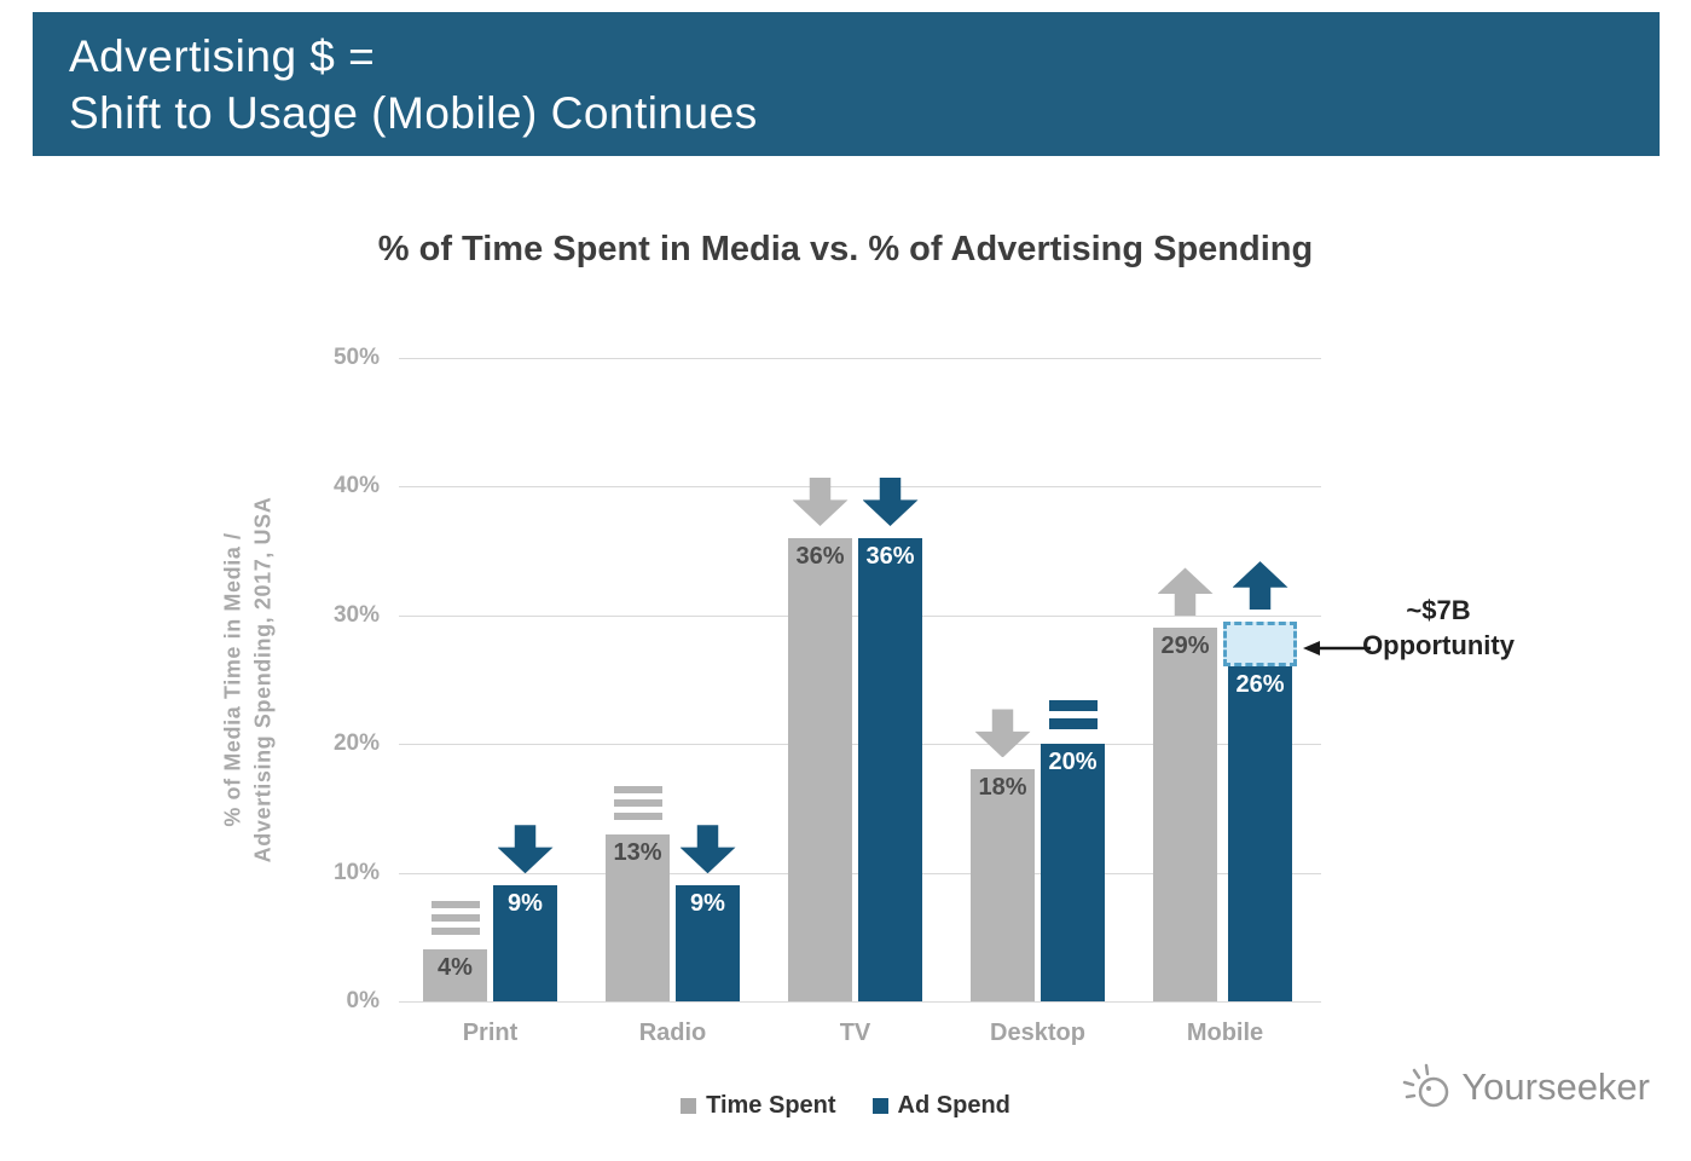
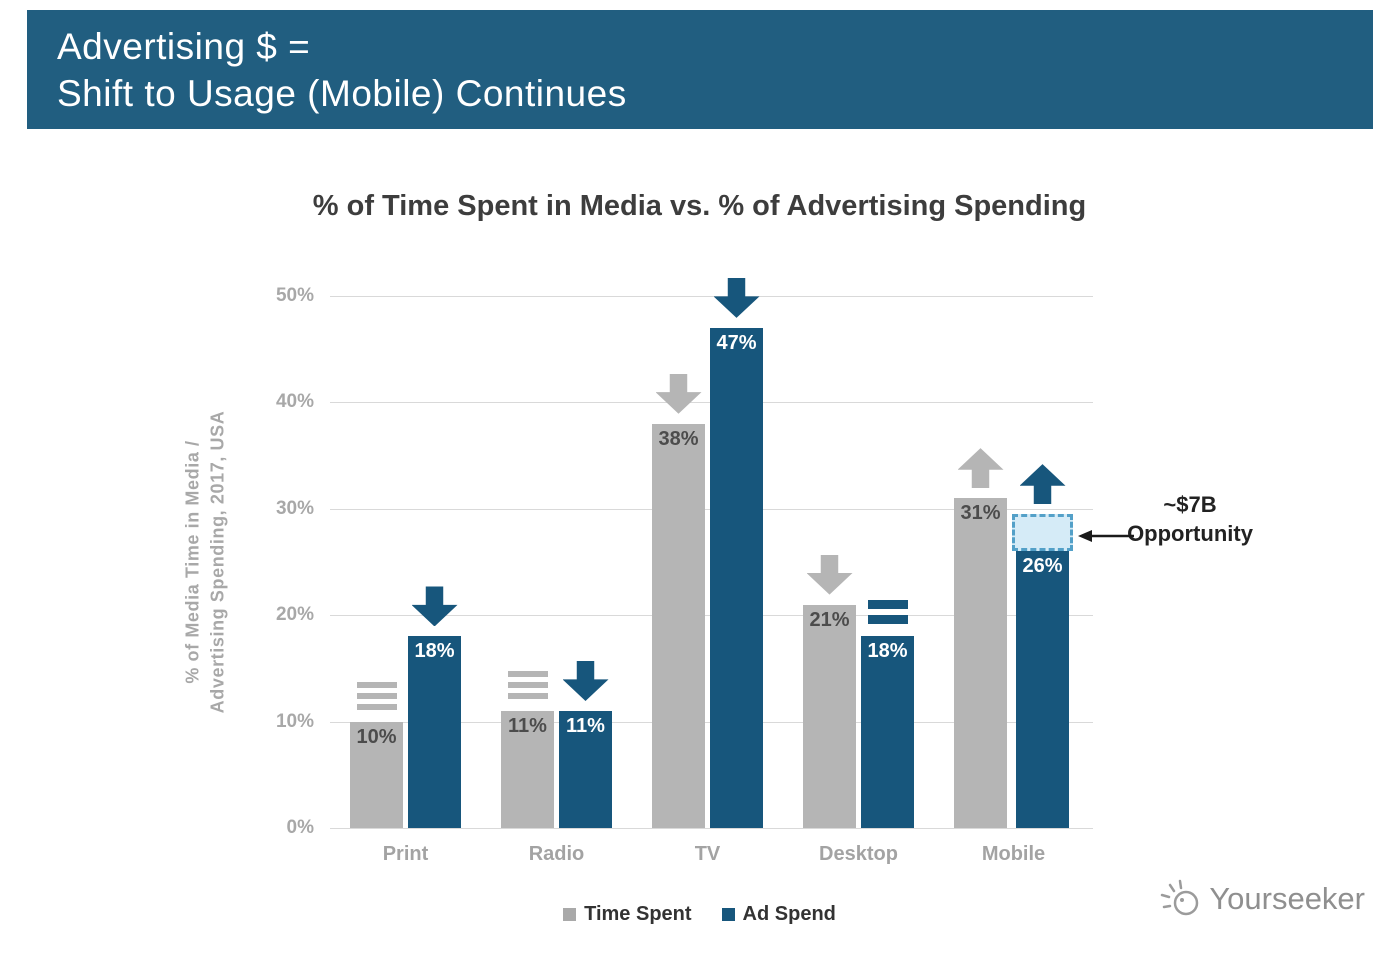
Time Spent/Print: 4% -> 10%
Ad Spend/Print: 9% -> 18%
Time Spent/Radio: 13% -> 11%
Ad Spend/Radio: 9% -> 11%
Time Spent/TV: 36% -> 38%
Ad Spend/TV: 36% -> 47%
Time Spent/Desktop: 18% -> 21%
Ad Spend/Desktop: 20% -> 18%
Time Spent/Mobile: 29% -> 31%
